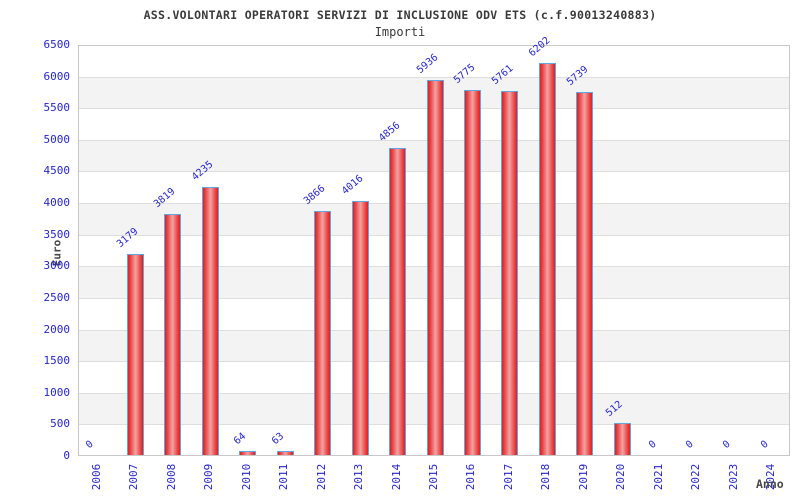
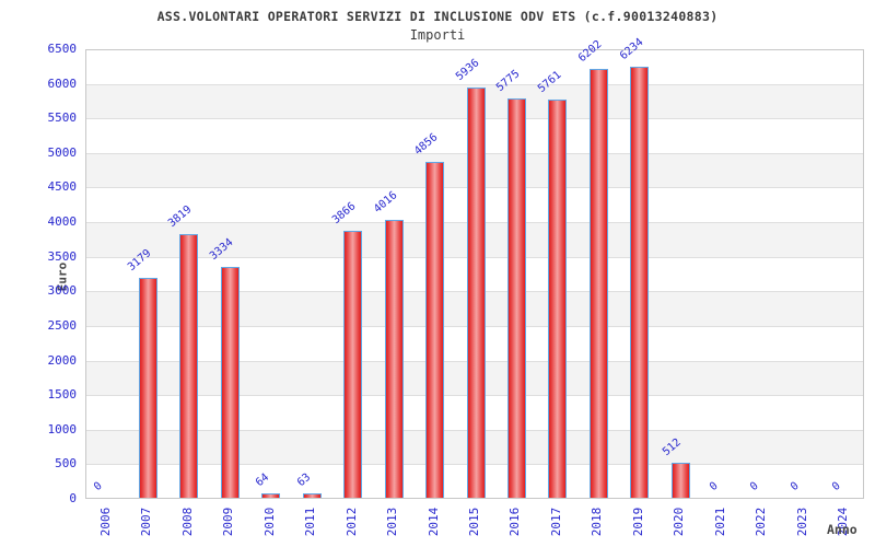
2009: 4235 -> 3334
2019: 5739 -> 6234
